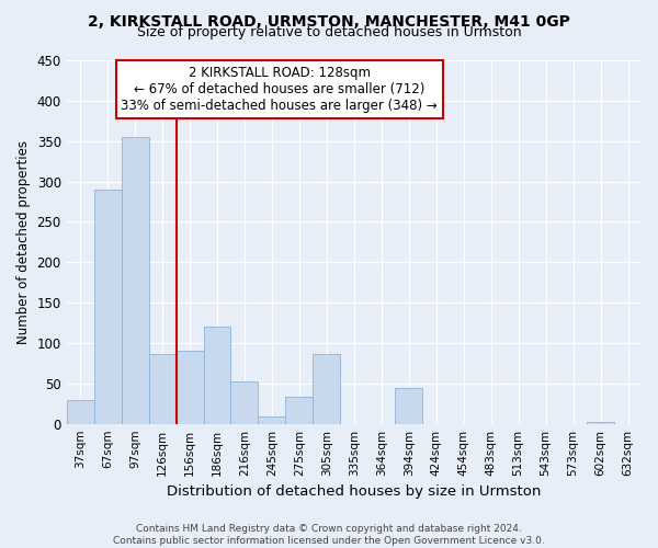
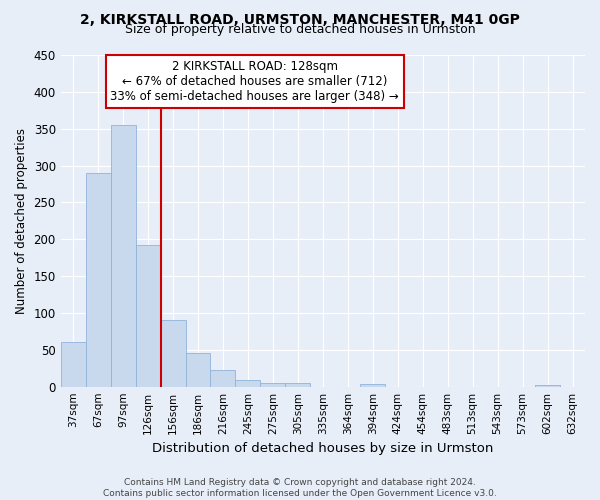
37sqm: 30 -> 60
126sqm: 86 -> 192
186sqm: 120 -> 46
216sqm: 52 -> 22
275sqm: 34 -> 5
305sqm: 86 -> 5
394sqm: 44 -> 4
